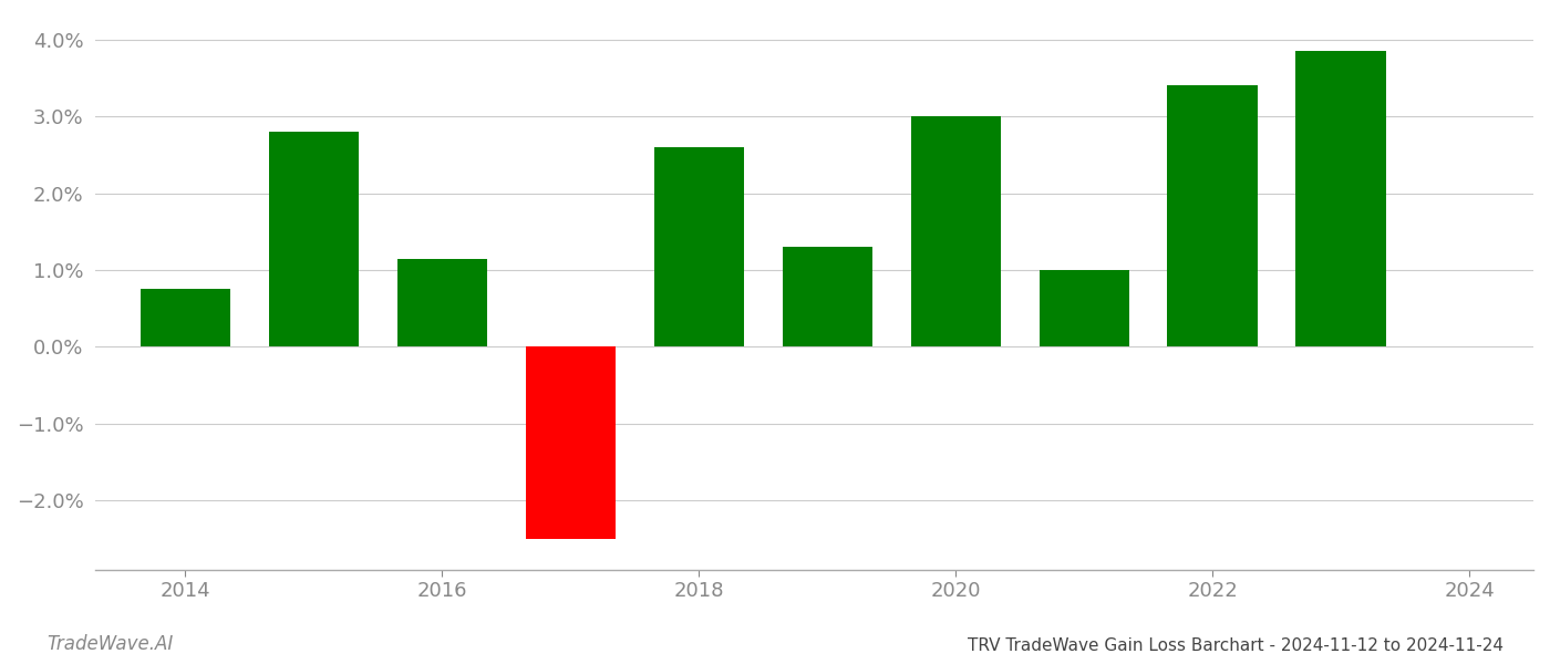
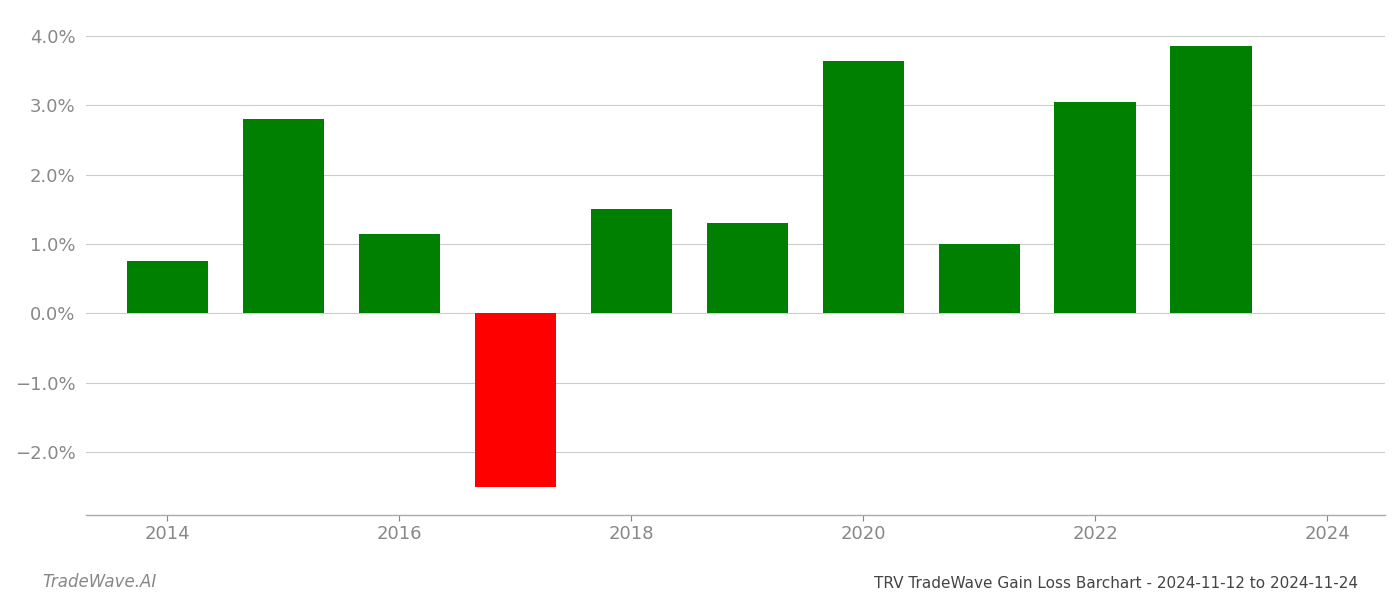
2018: 2.60% -> 1.50%
2020: 3.00% -> 3.64%
2022: 3.40% -> 3.04%
